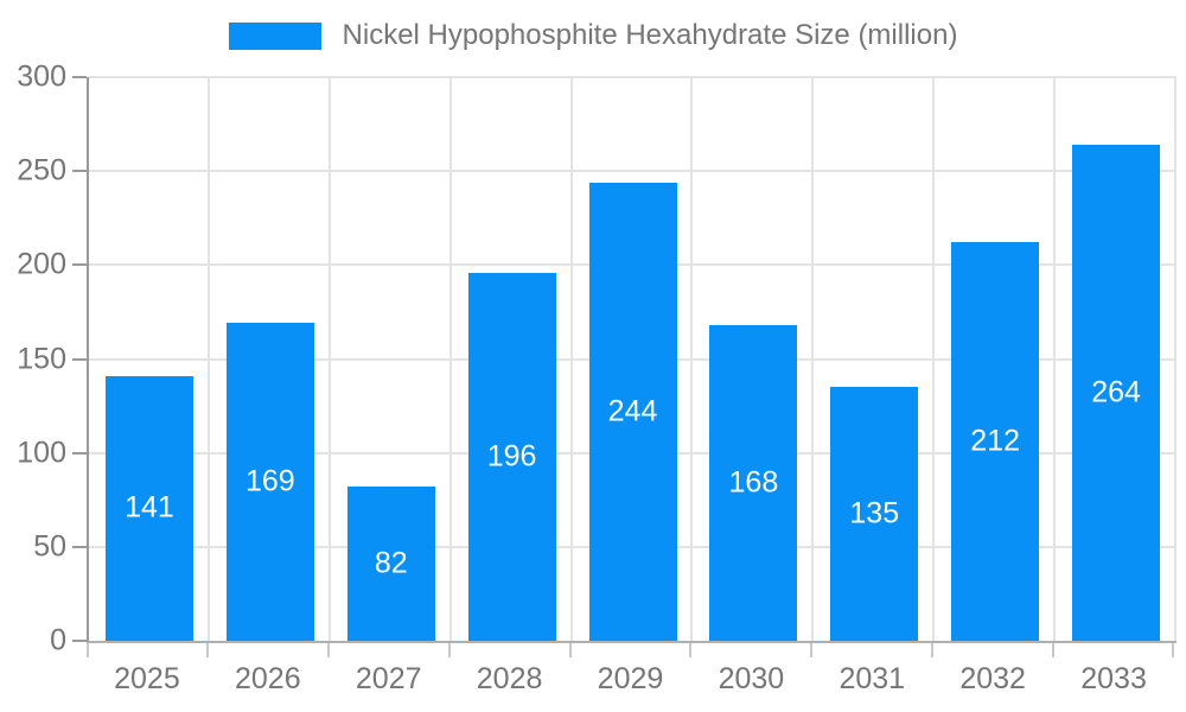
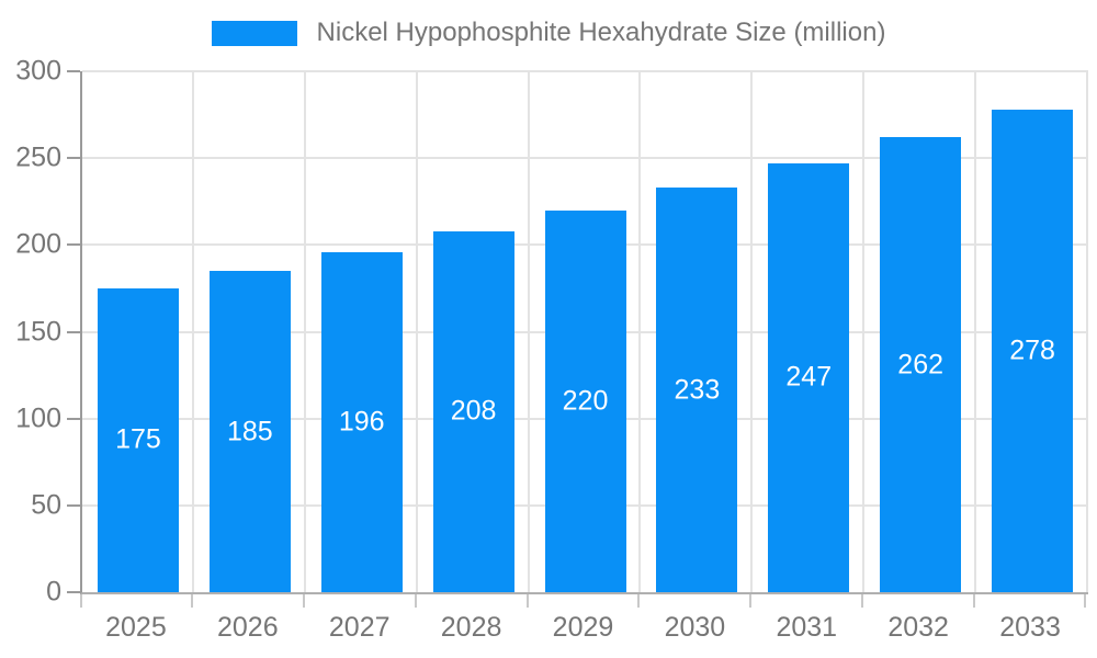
2025: 141 -> 175
2026: 169 -> 185
2027: 82 -> 196
2028: 196 -> 208
2029: 244 -> 220
2030: 168 -> 233
2031: 135 -> 247
2032: 212 -> 262
2033: 264 -> 278
